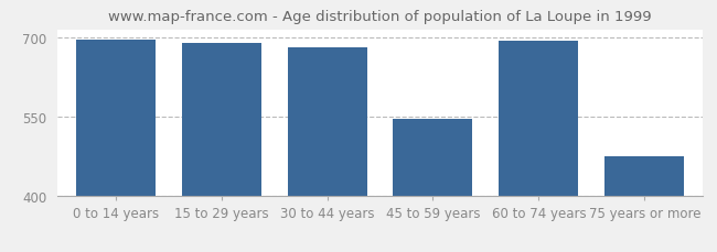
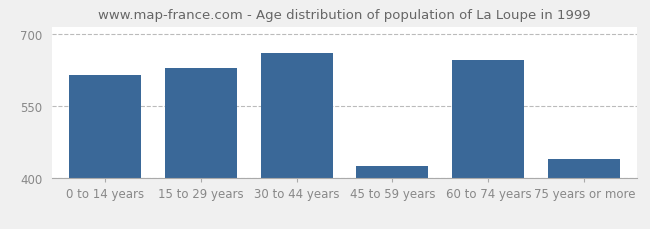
0 to 14 years: 695 -> 615
15 to 29 years: 689 -> 630
30 to 44 years: 682 -> 660
45 to 59 years: 546 -> 425
60 to 74 years: 694 -> 645
75 years or more: 476 -> 440
